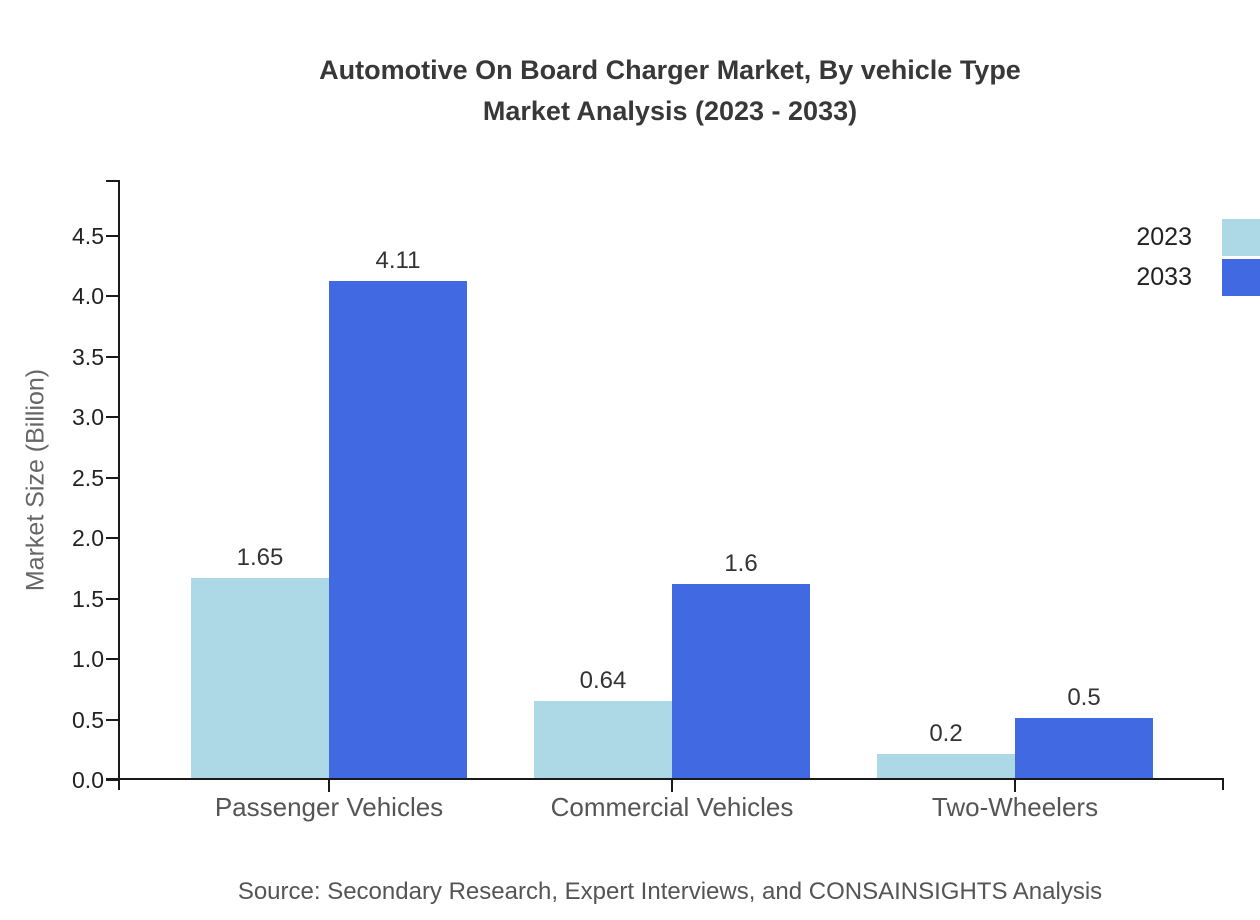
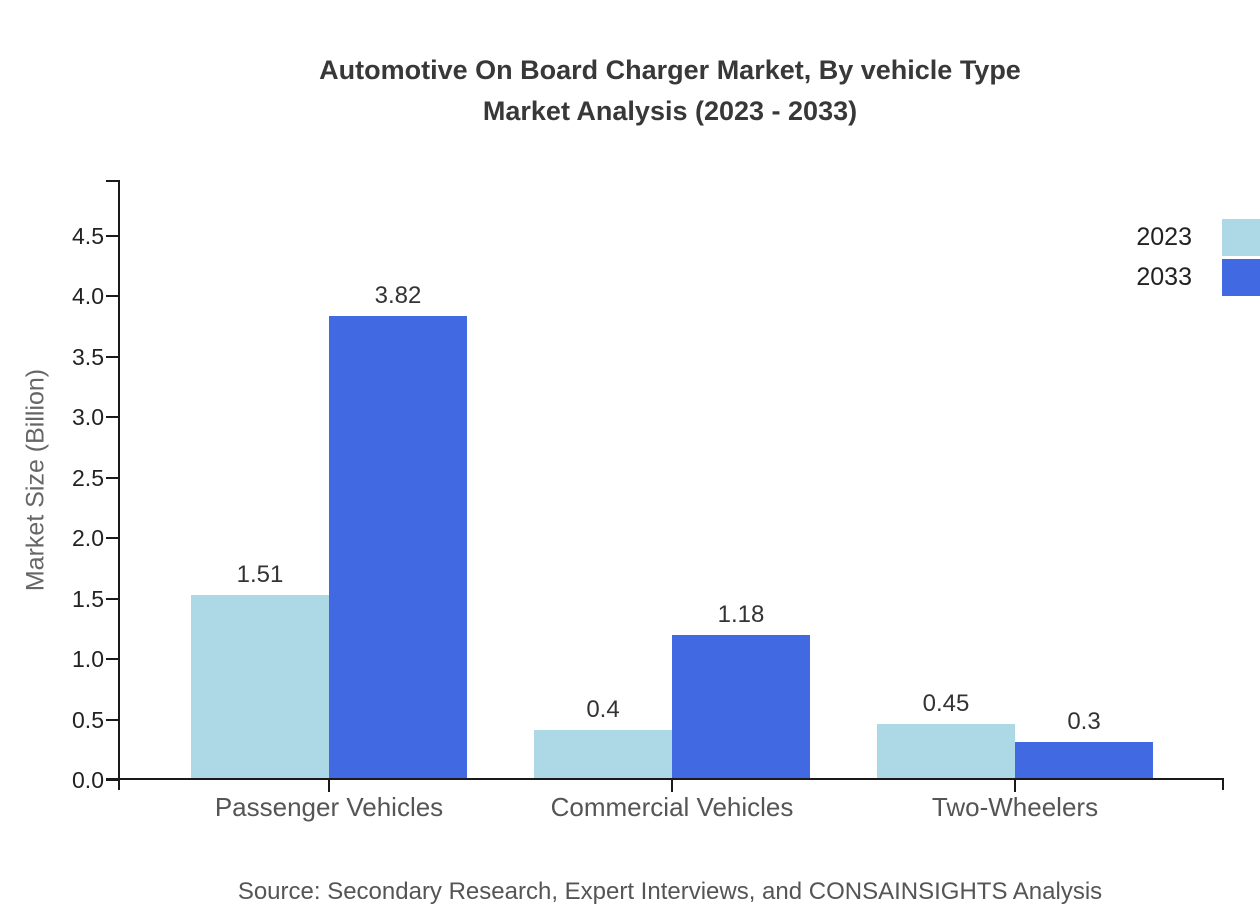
2023/Passenger Vehicles: 1.65 -> 1.51
2033/Passenger Vehicles: 4.11 -> 3.82
2023/Commercial Vehicles: 0.64 -> 0.4
2033/Commercial Vehicles: 1.6 -> 1.18
2023/Two-Wheelers: 0.2 -> 0.45
2033/Two-Wheelers: 0.5 -> 0.3
